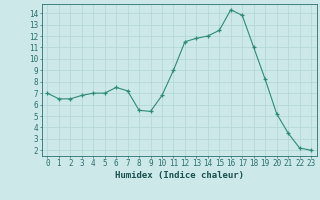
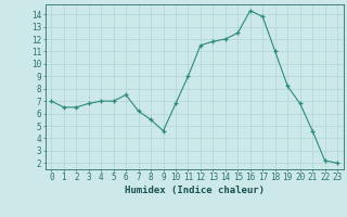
7: 7.2 -> 6.2
9: 5.4 -> 4.6
20: 5.2 -> 6.8
21: 3.5 -> 4.6
